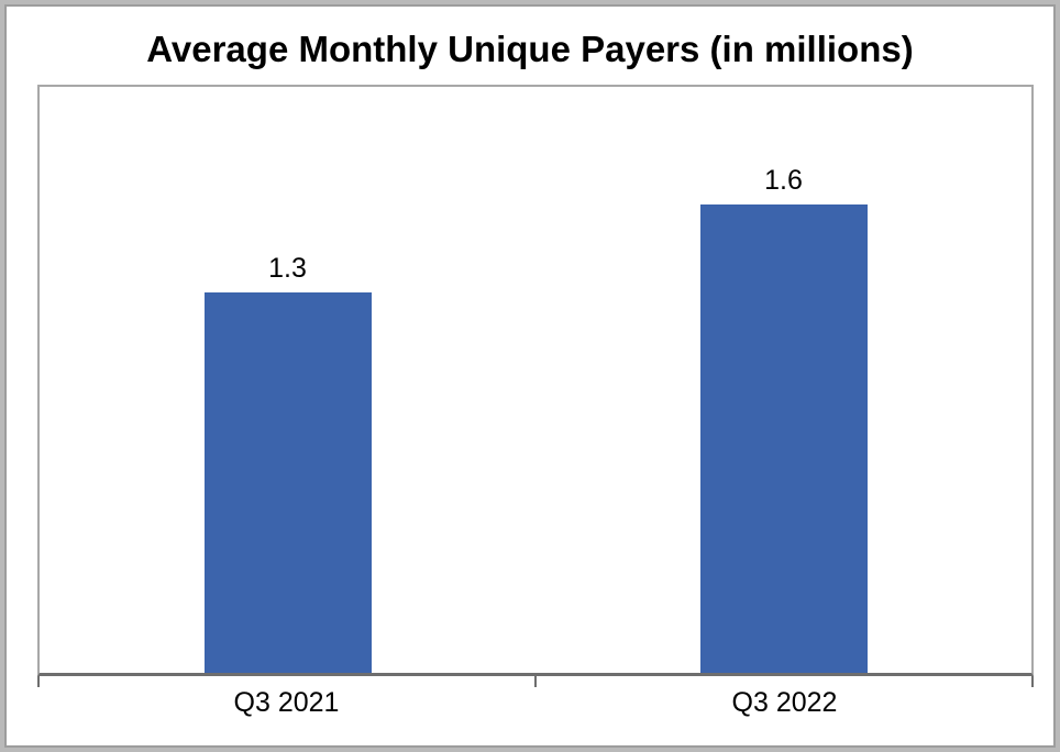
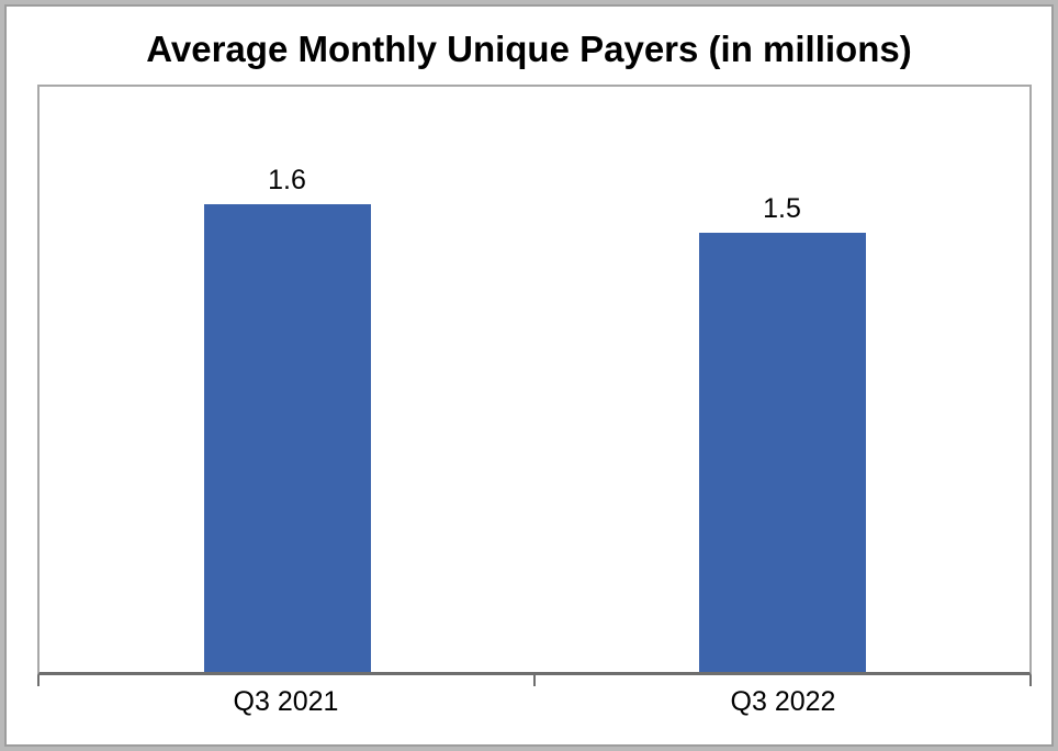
Q3 2021: 1.3 -> 1.6
Q3 2022: 1.6 -> 1.5
